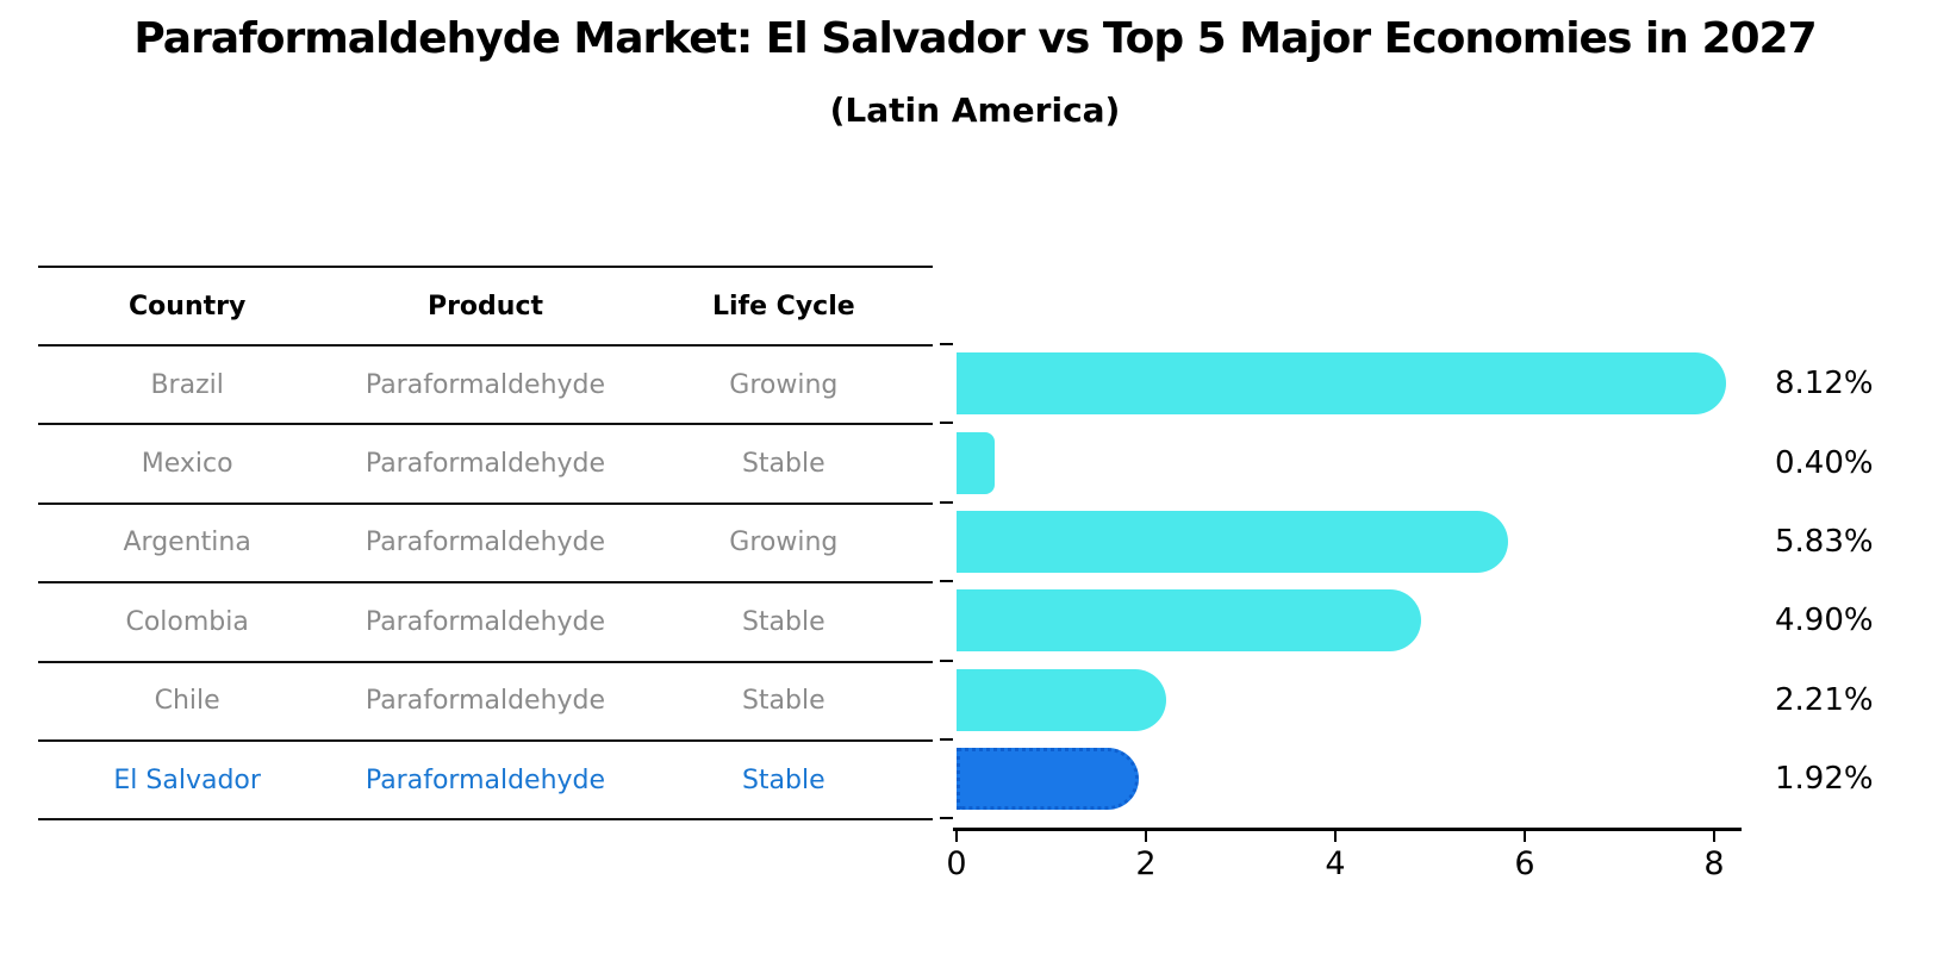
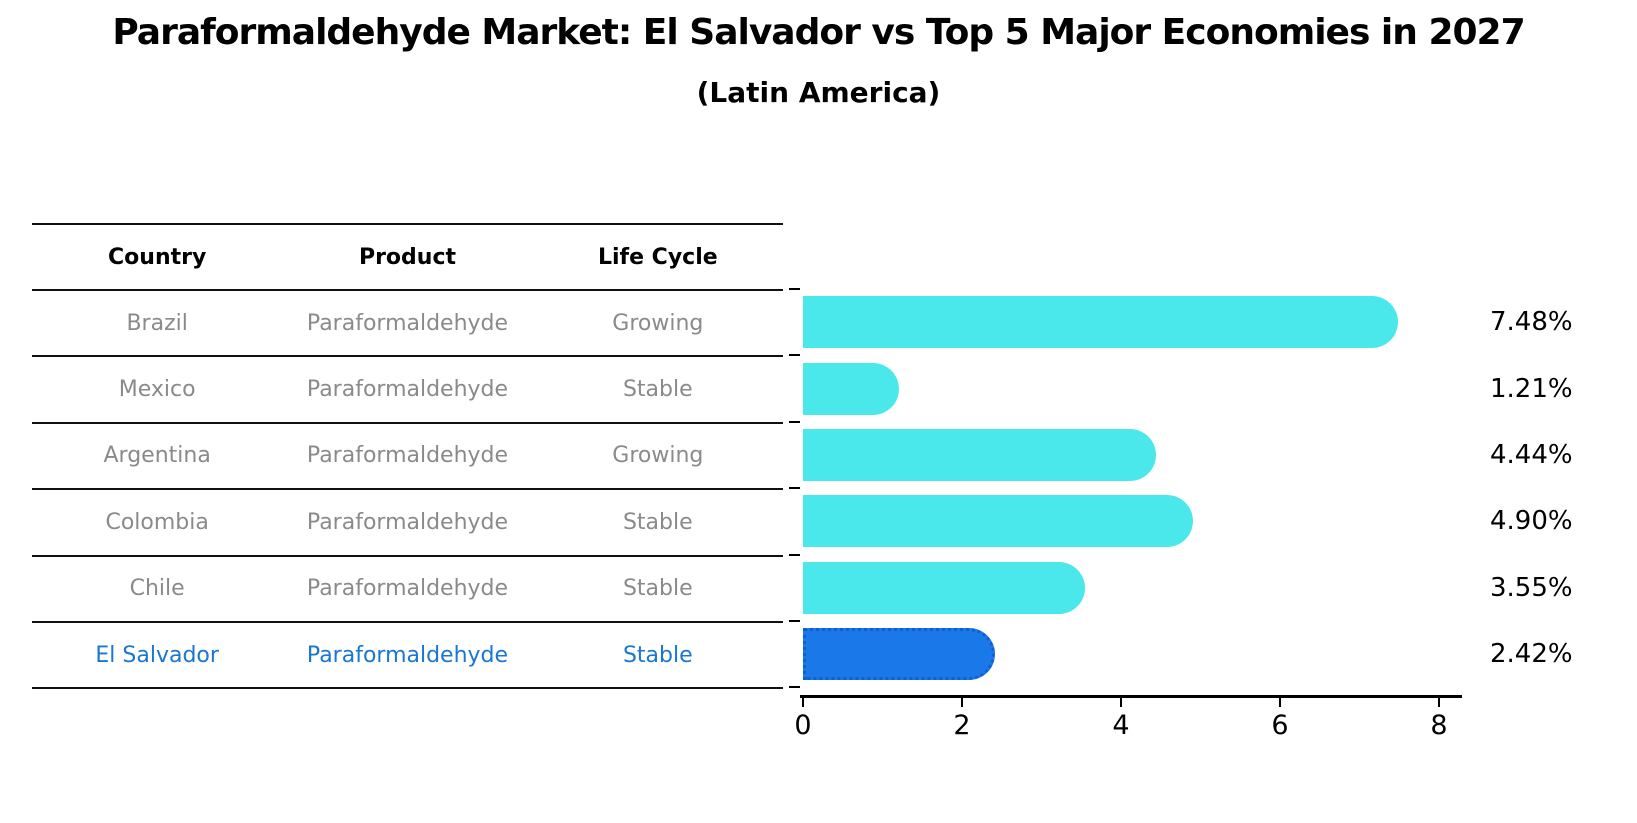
Brazil: 8.12% -> 7.48%
Mexico: 0.40% -> 1.21%
Argentina: 5.83% -> 4.44%
Chile: 2.21% -> 3.55%
El Salvador: 1.92% -> 2.42%
